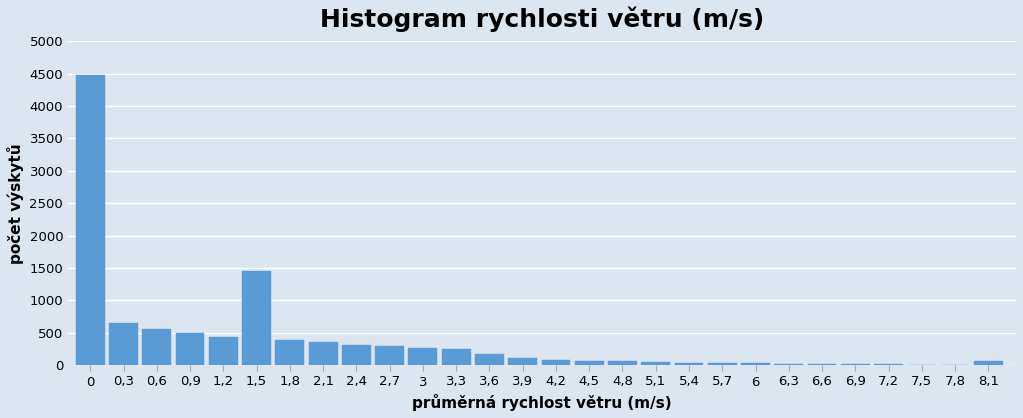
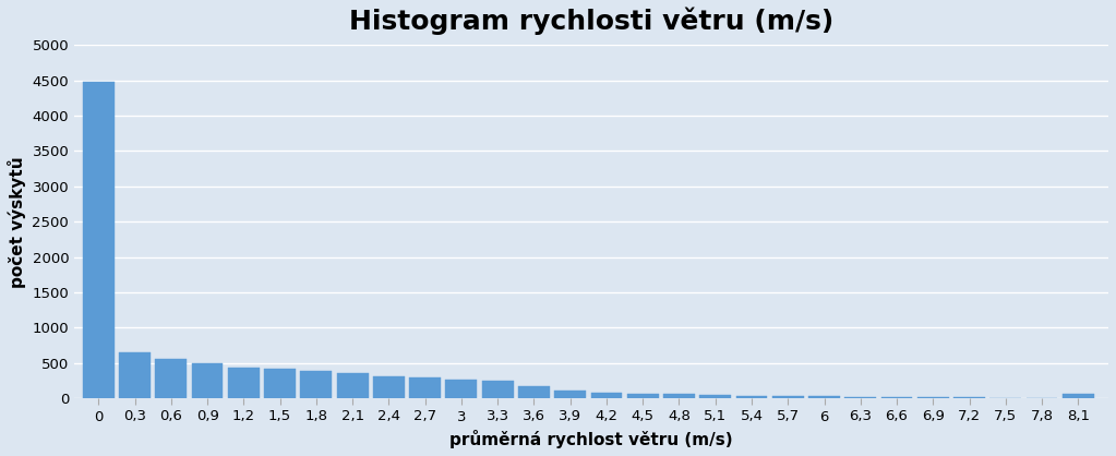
1,5: 1460 -> 420
